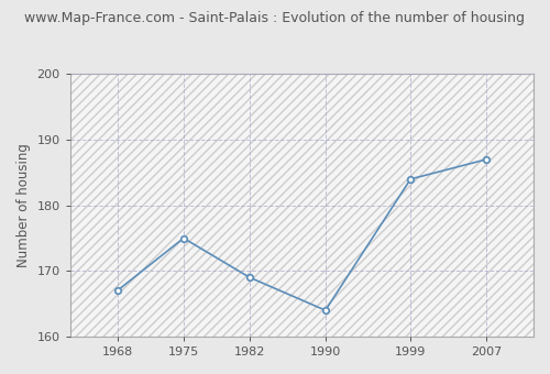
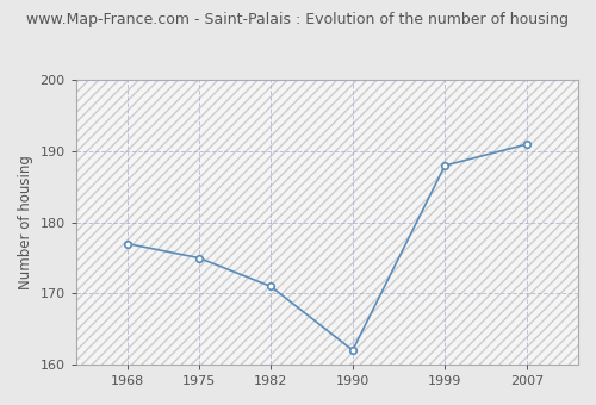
1968: 167 -> 177
1982: 169 -> 171
1990: 164 -> 162
1999: 184 -> 188
2007: 187 -> 191
